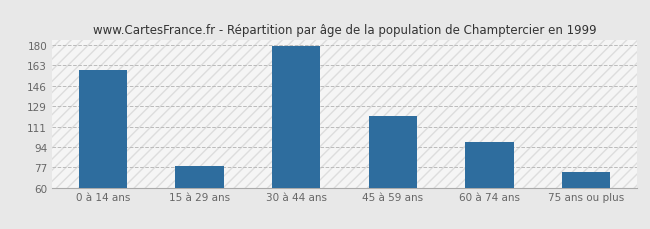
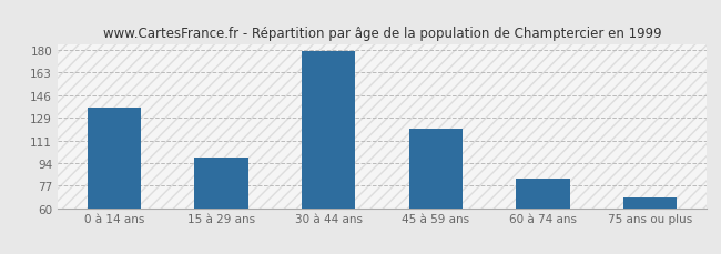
0 à 14 ans: 159 -> 136
15 à 29 ans: 78 -> 98
60 à 74 ans: 98 -> 82
75 ans ou plus: 73 -> 68
